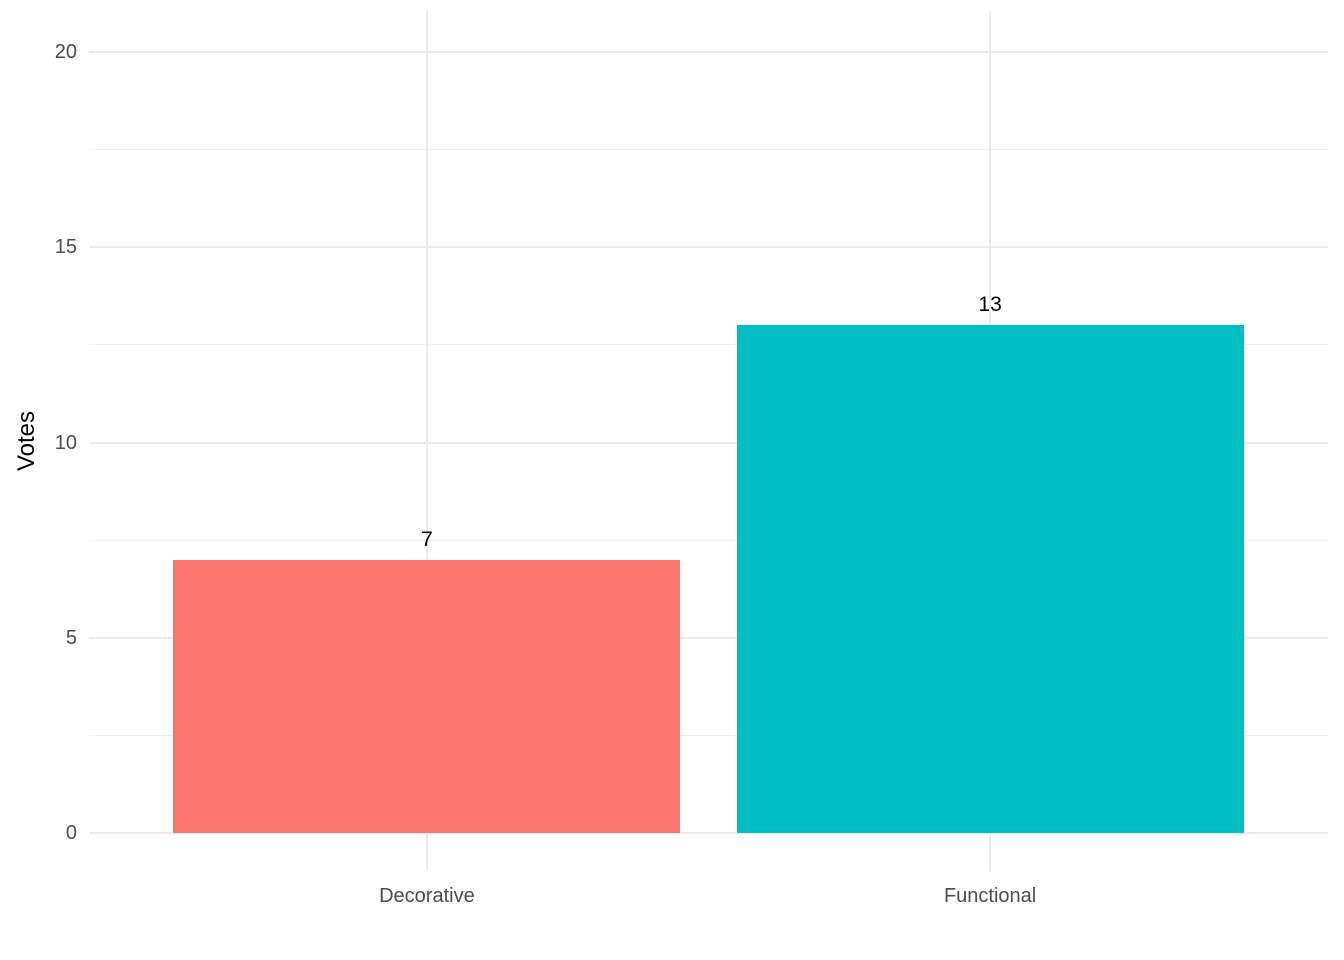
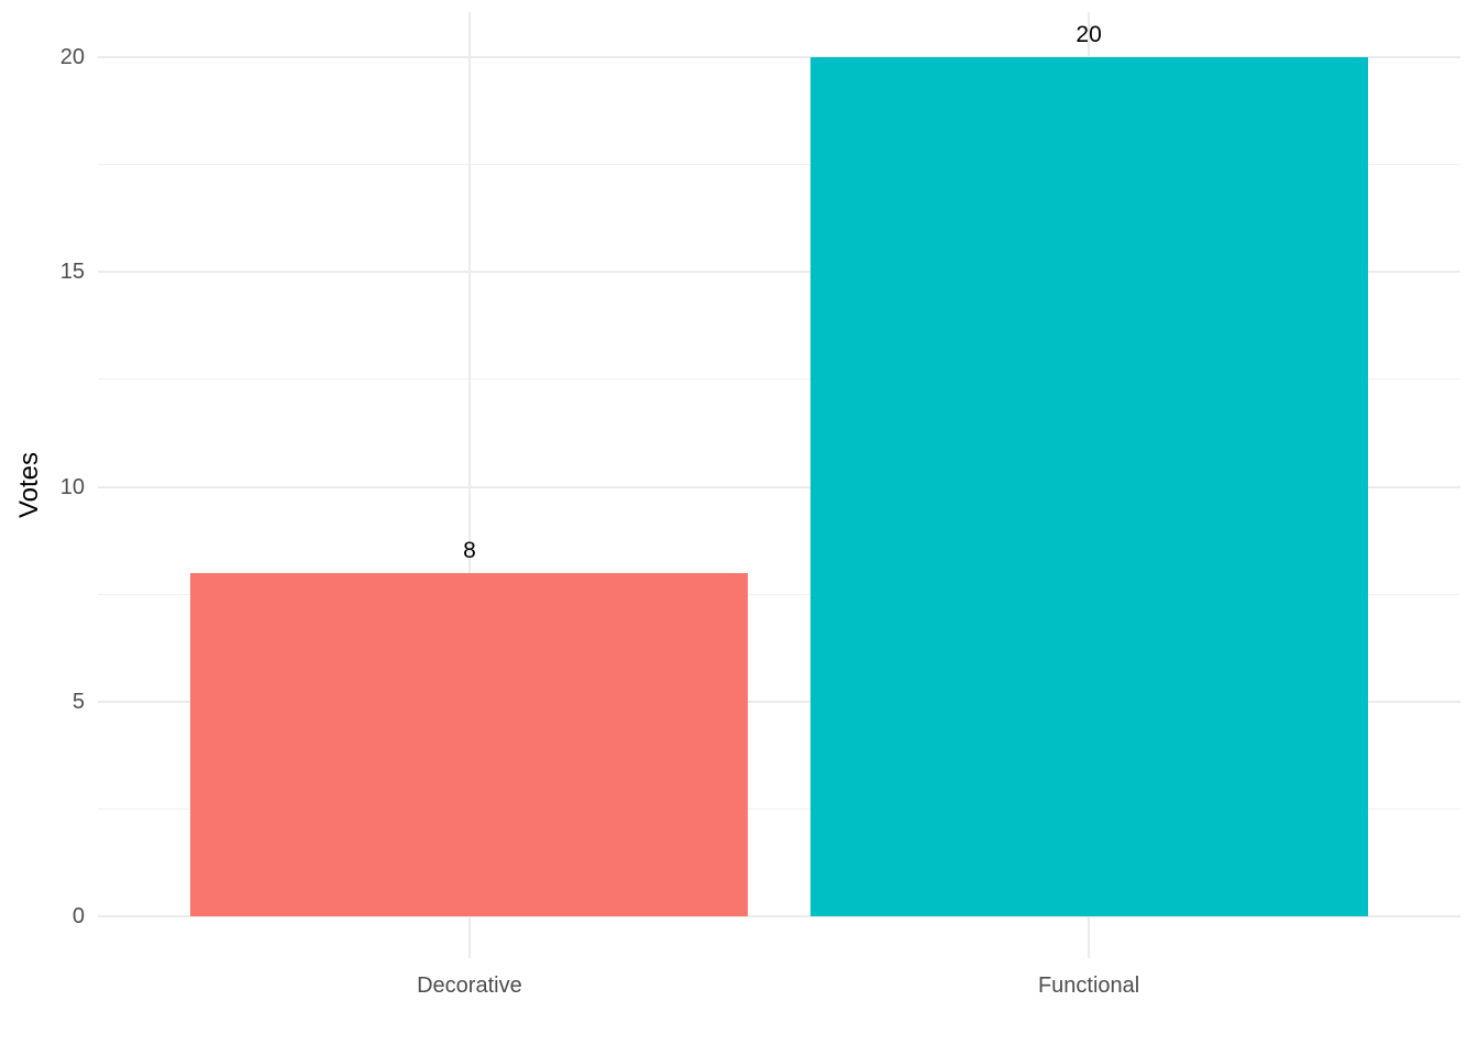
Decorative: 7 -> 8
Functional: 13 -> 20
